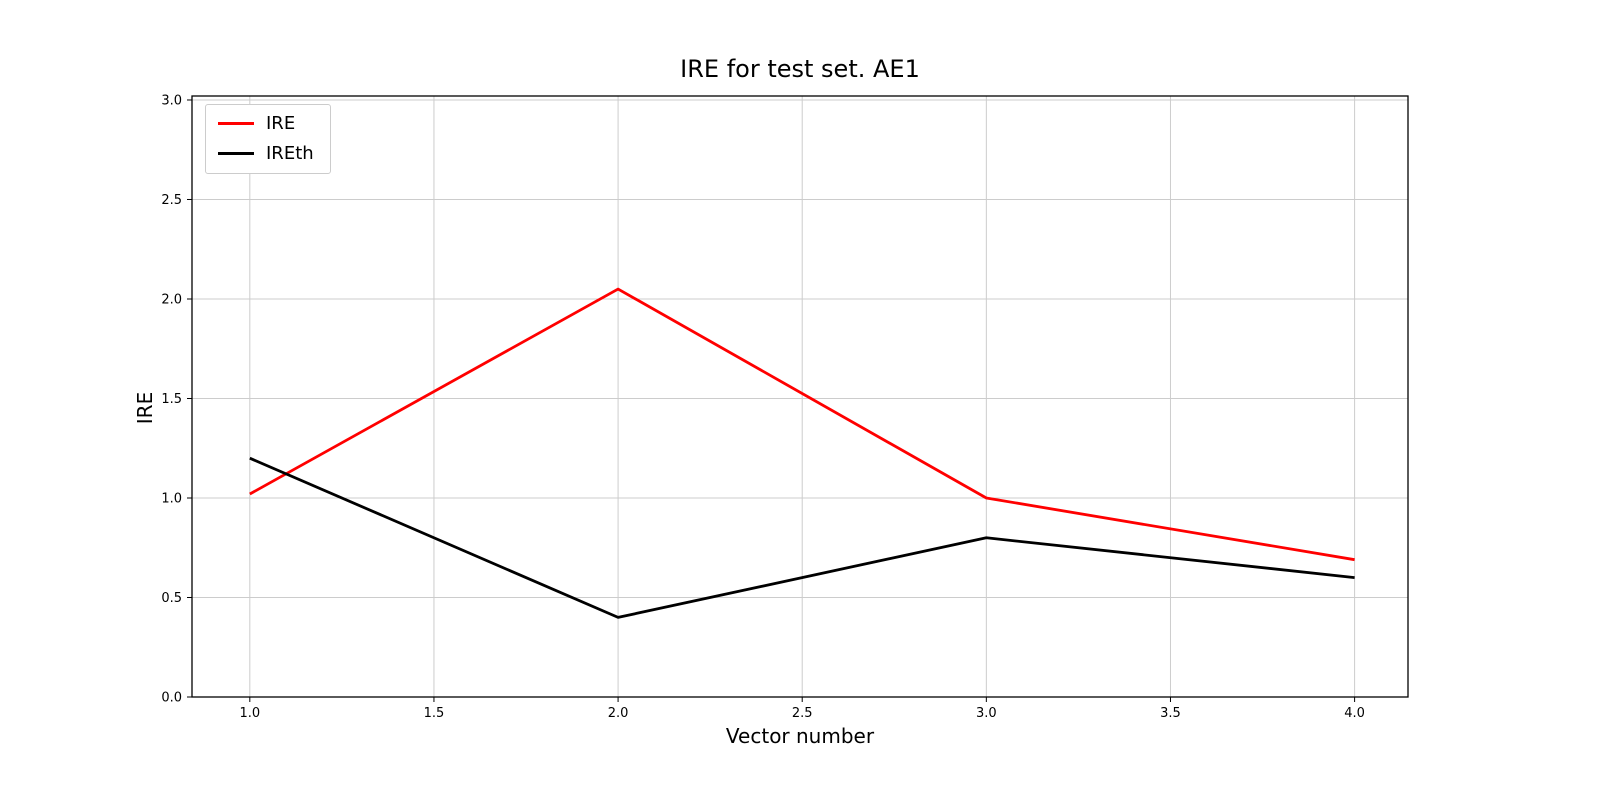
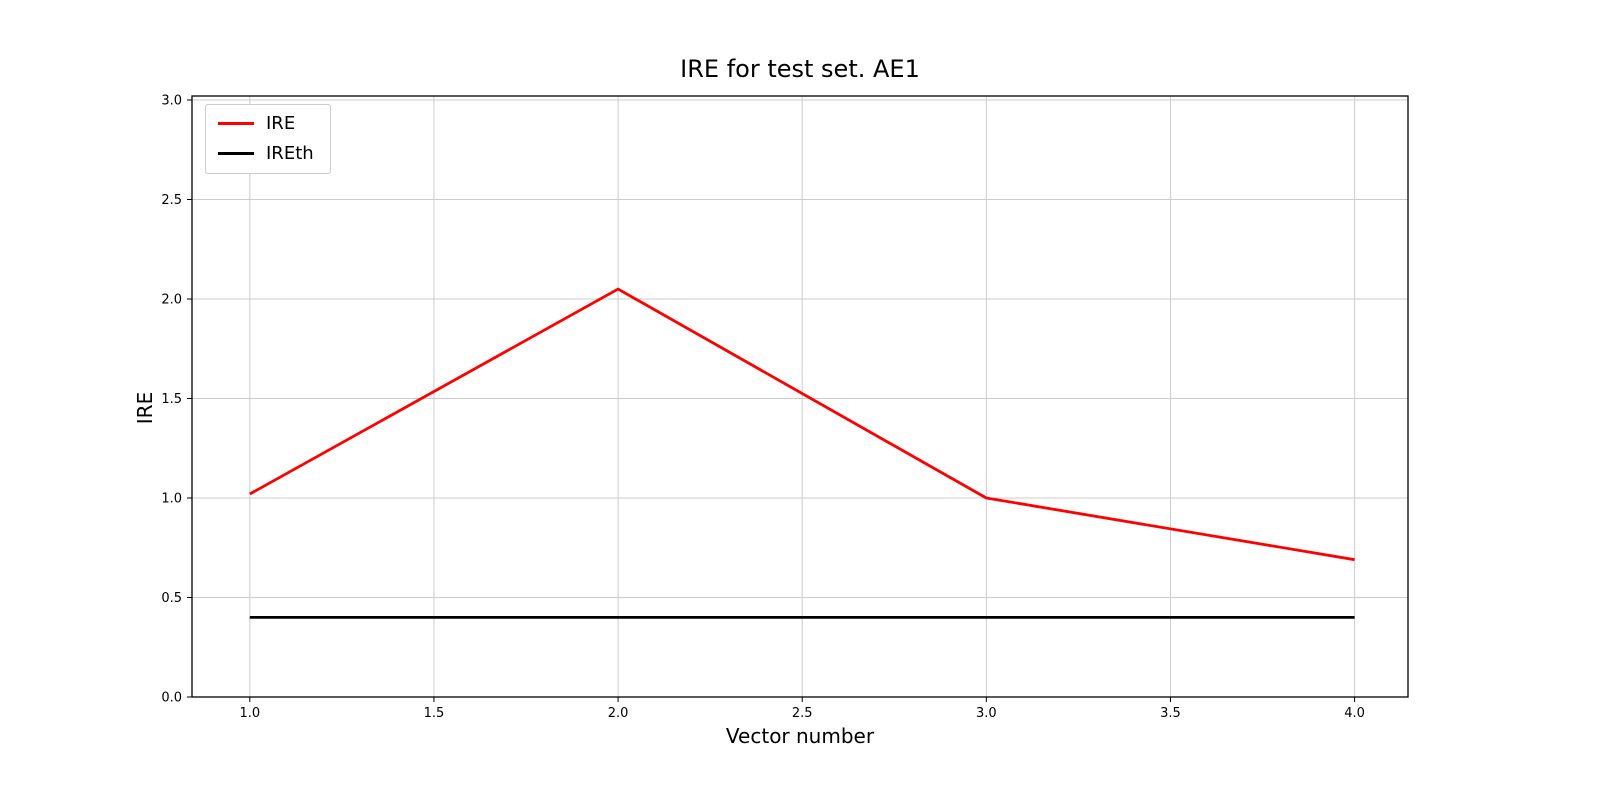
IREth/1.0: 1.2 -> 0.4
IREth/3.0: 0.8 -> 0.4
IREth/4.0: 0.6 -> 0.4
